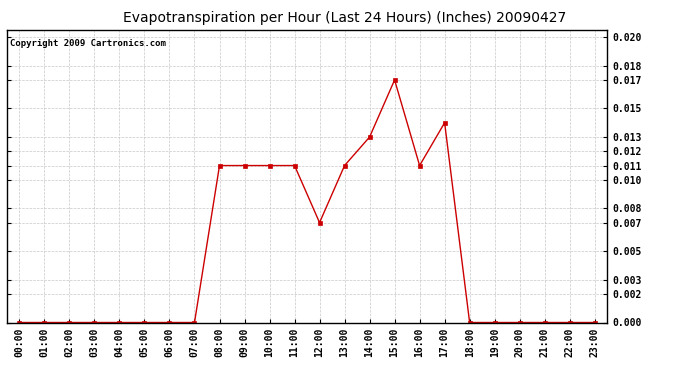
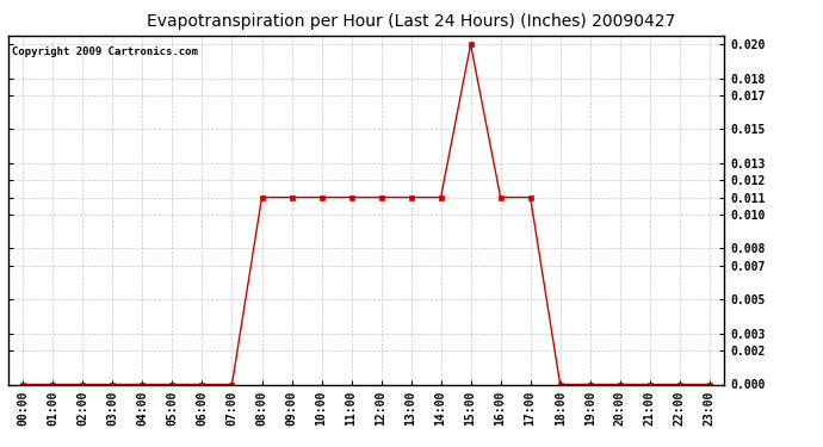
12:00: 0.007 -> 0.011
14:00: 0.013 -> 0.011
15:00: 0.017 -> 0.020
17:00: 0.014 -> 0.011
